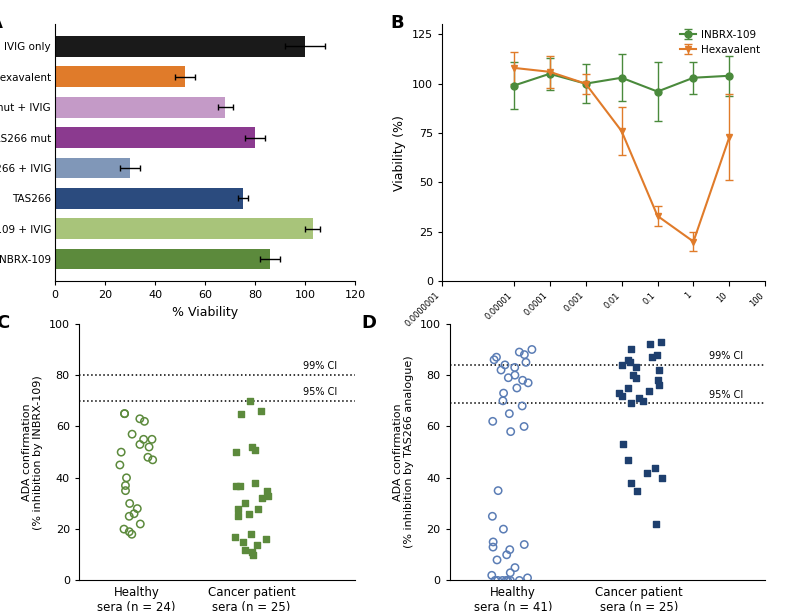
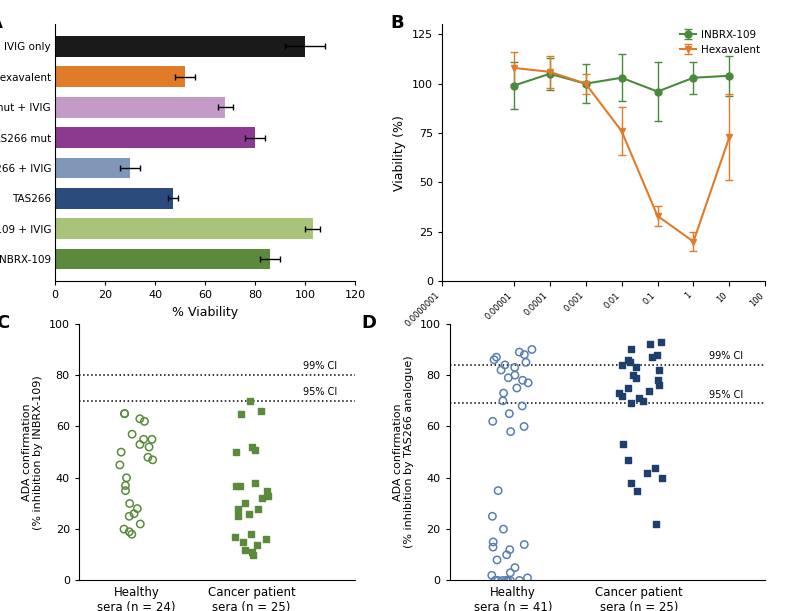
TAS266: 75 -> 47
